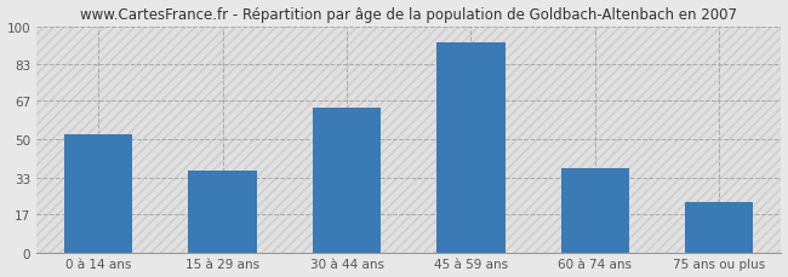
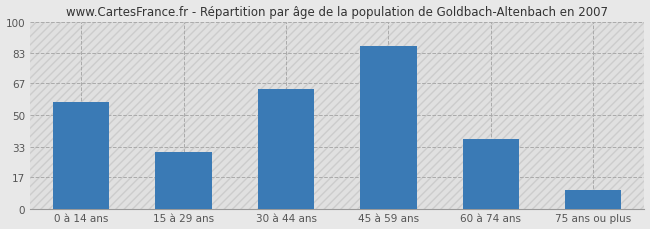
0 à 14 ans: 52 -> 57
15 à 29 ans: 36 -> 30
45 à 59 ans: 93 -> 87
75 ans ou plus: 22 -> 10
